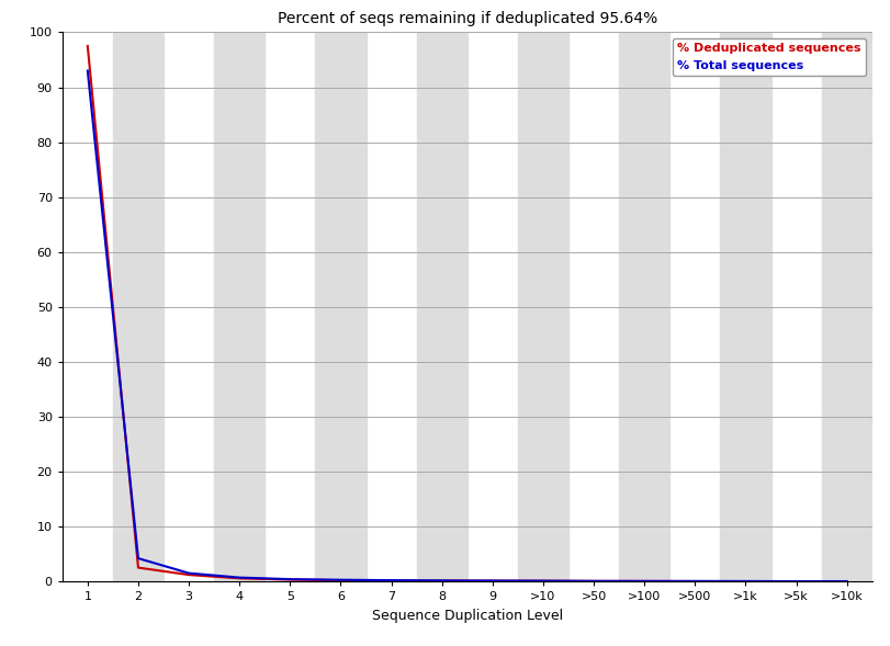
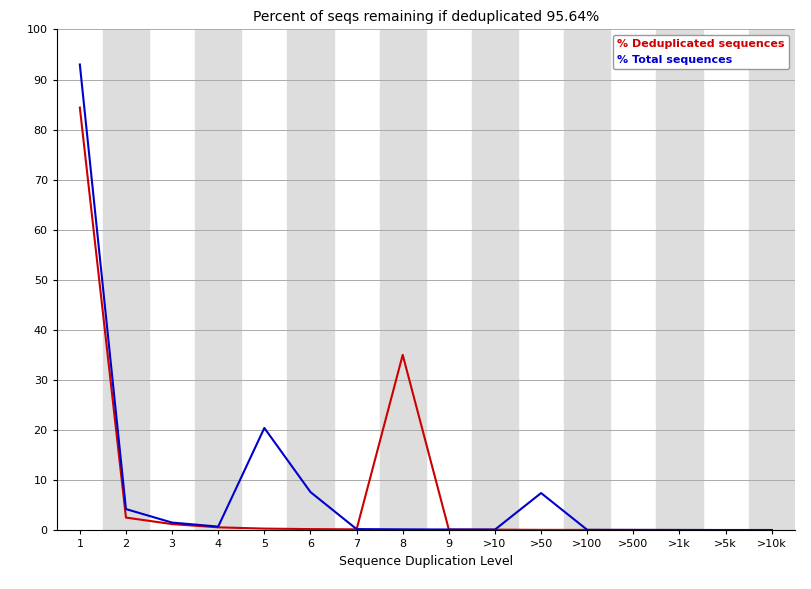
% Deduplicated sequences/1: 97.5 -> 84.4
% Total sequences/5: 0.4 -> 20.4
% Total sequences/6: 0.3 -> 7.6
% Deduplicated sequences/8: 0.1 -> 35.0
% Total sequences/>50: 0.1 -> 7.4
